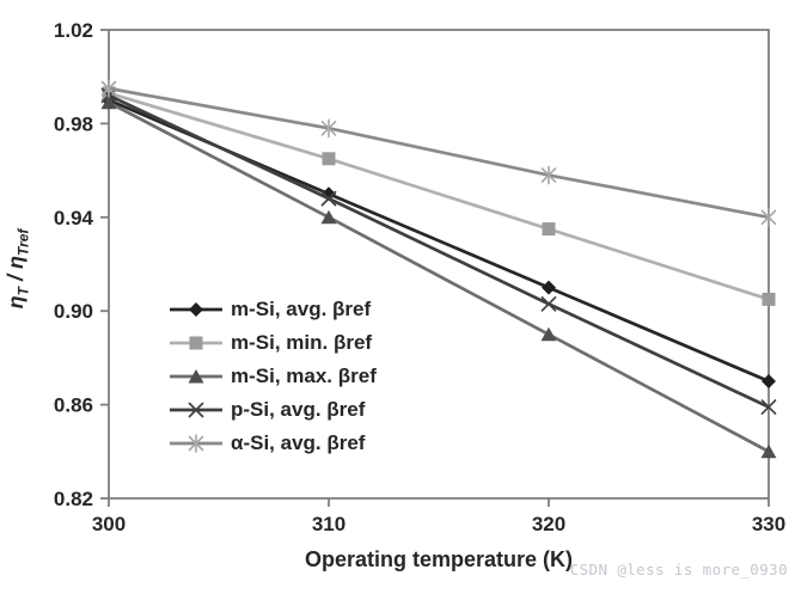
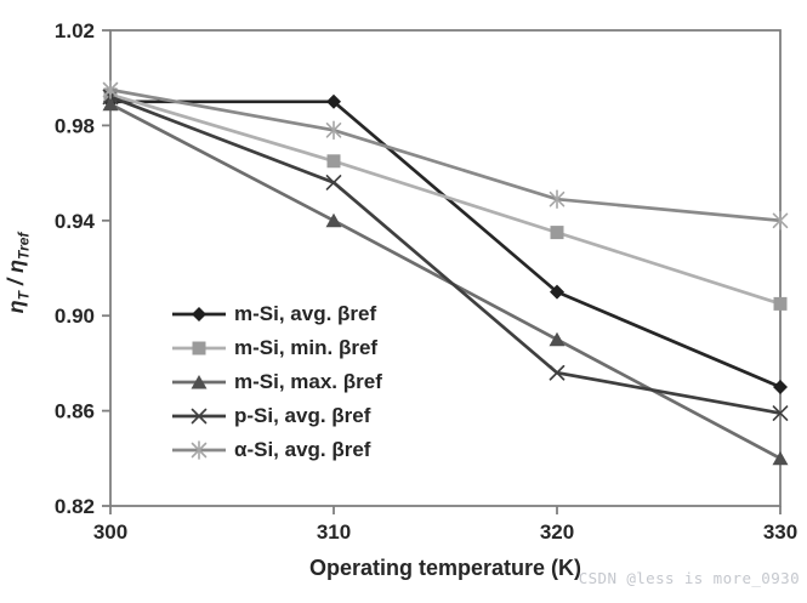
m-Si, avg. βref/310: 0.95 -> 0.99
p-Si, avg. βref/310: 0.948 -> 0.956
p-Si, avg. βref/320: 0.903 -> 0.876
α-Si, avg. βref/320: 0.958 -> 0.949
